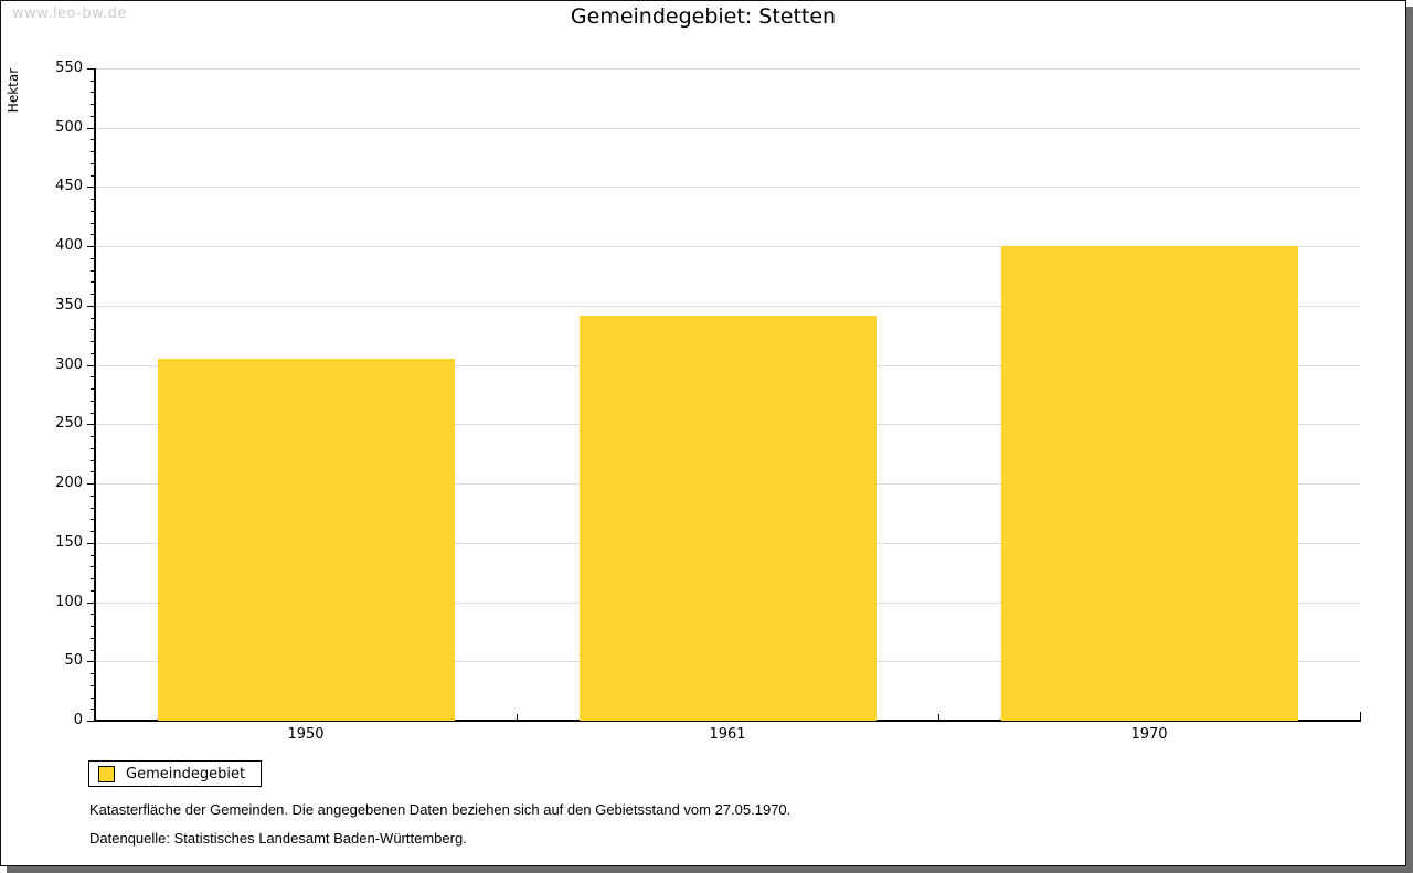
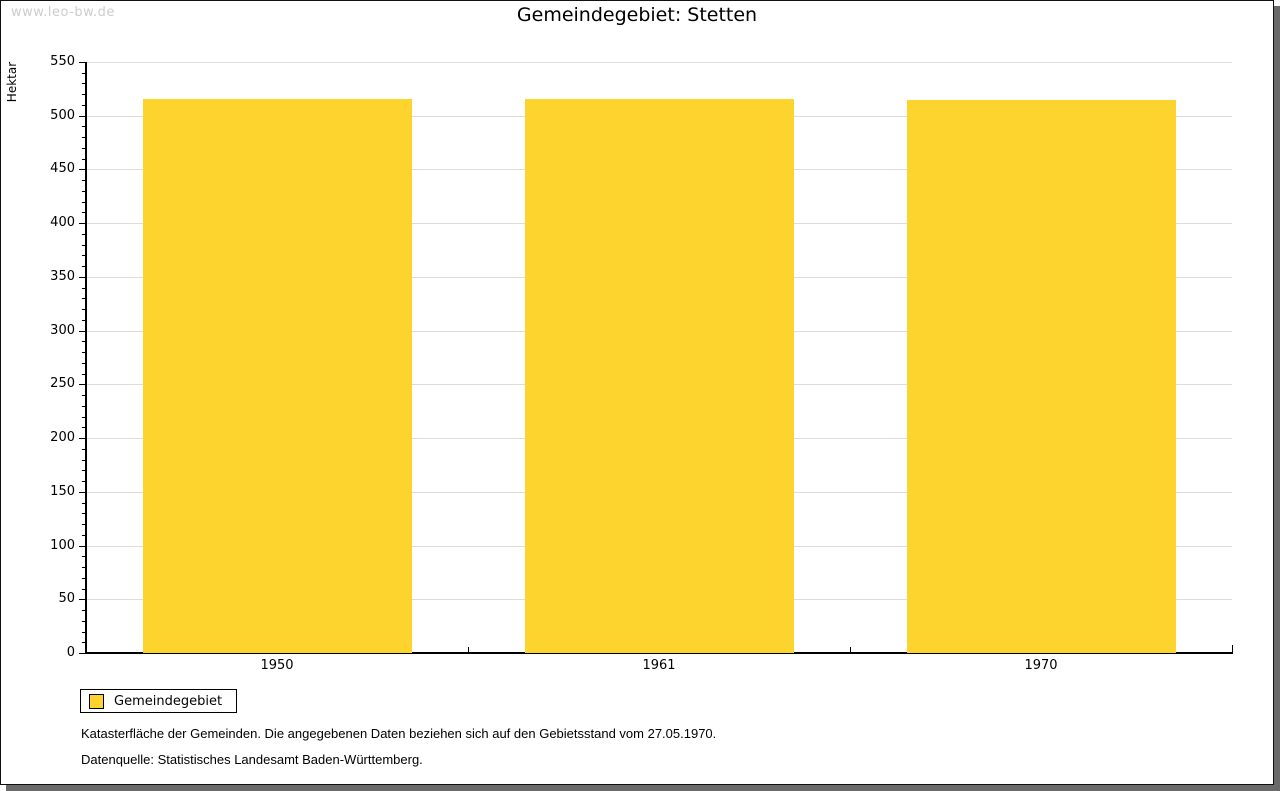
1950: 305 -> 516
1961: 342 -> 516
1970: 400 -> 515
